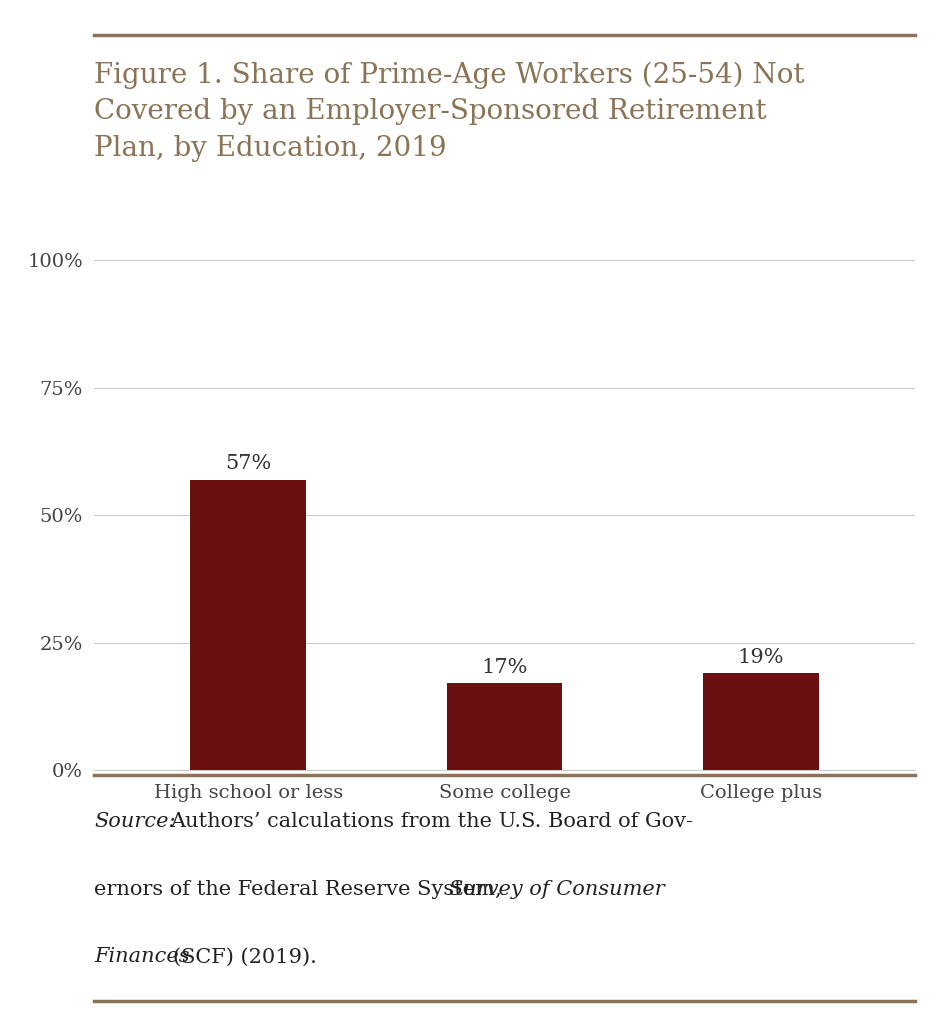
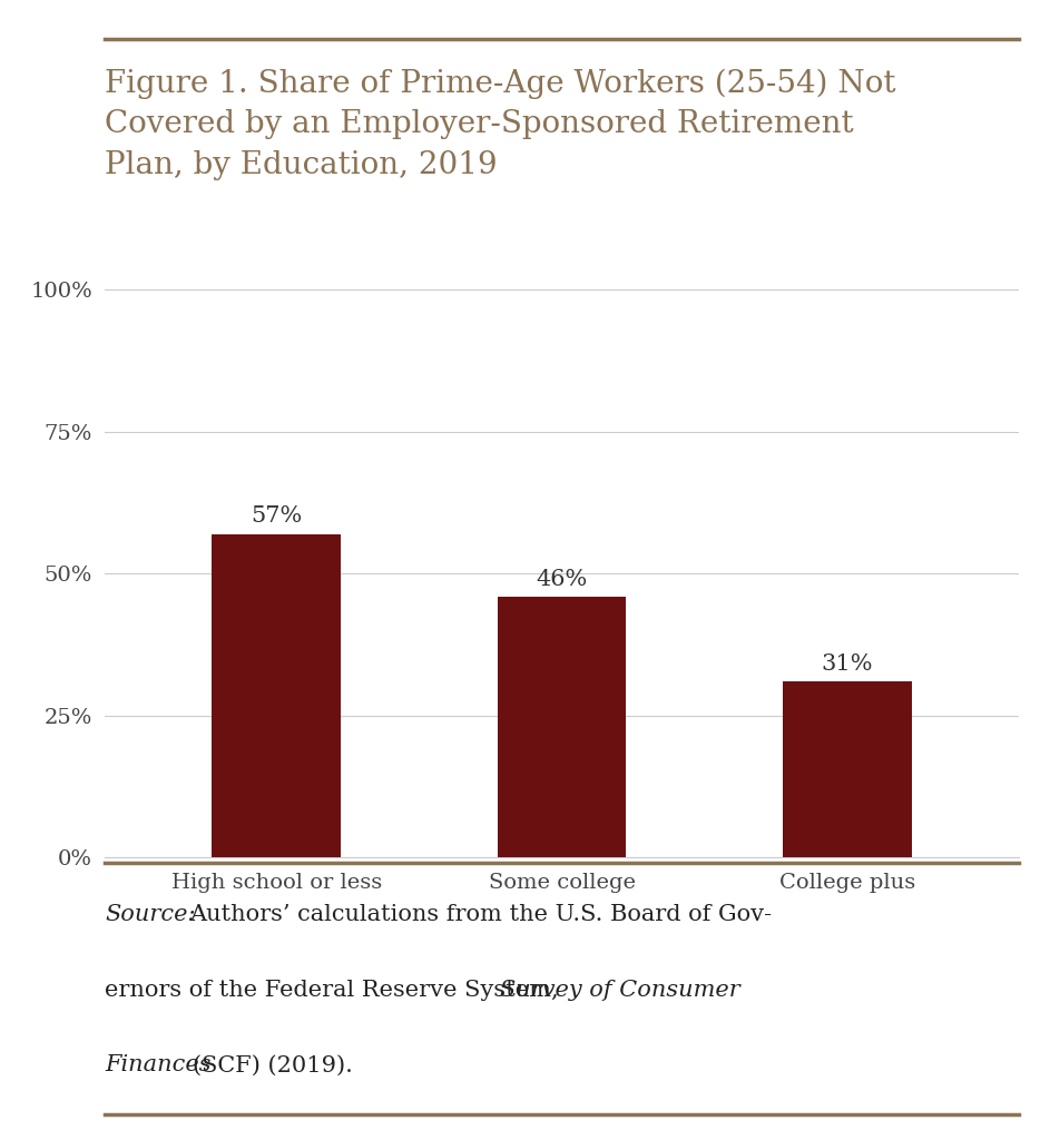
Some college: 17% -> 46%
College plus: 19% -> 31%
